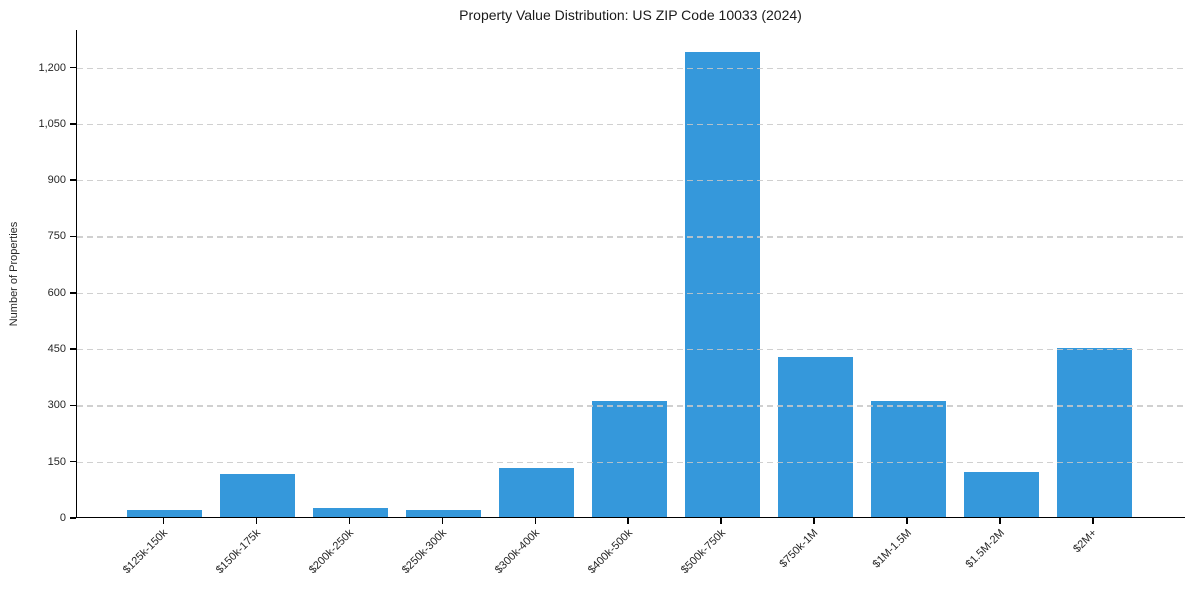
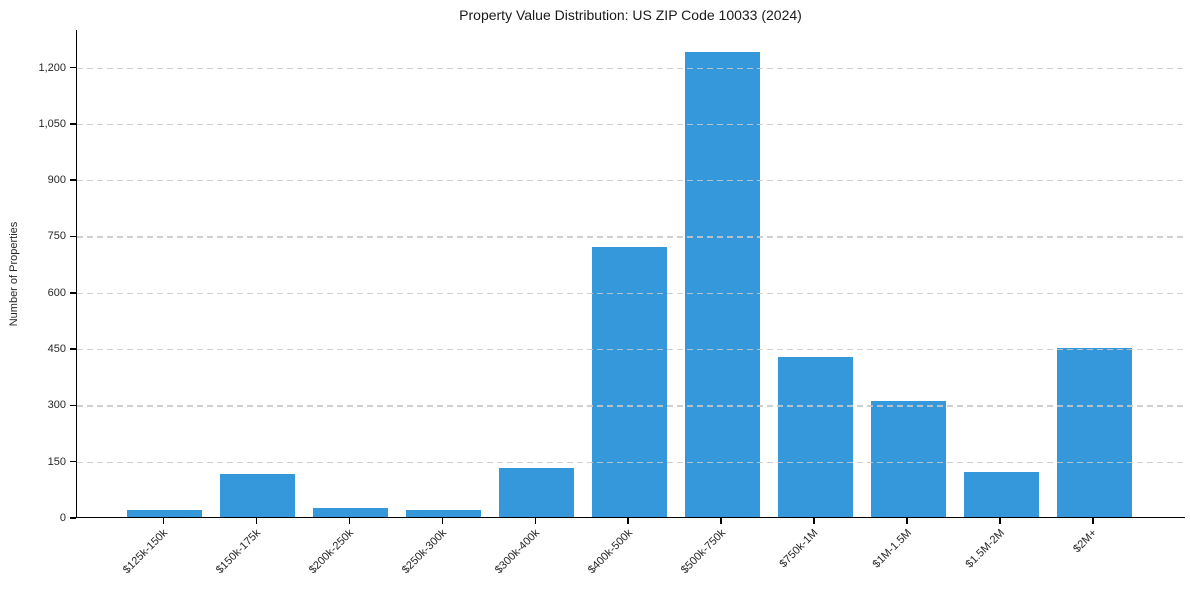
$400k-500k: 310 -> 720
